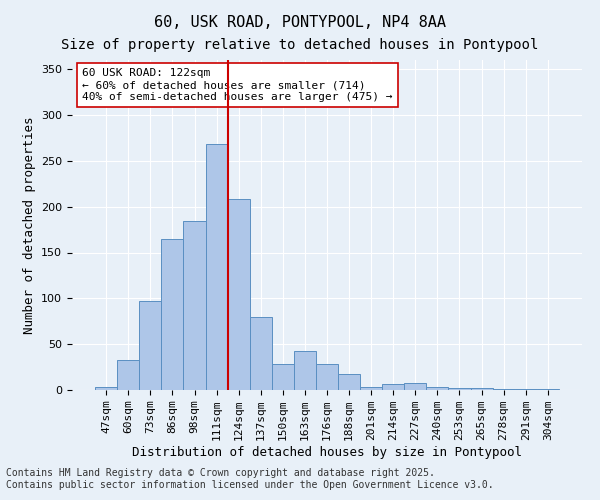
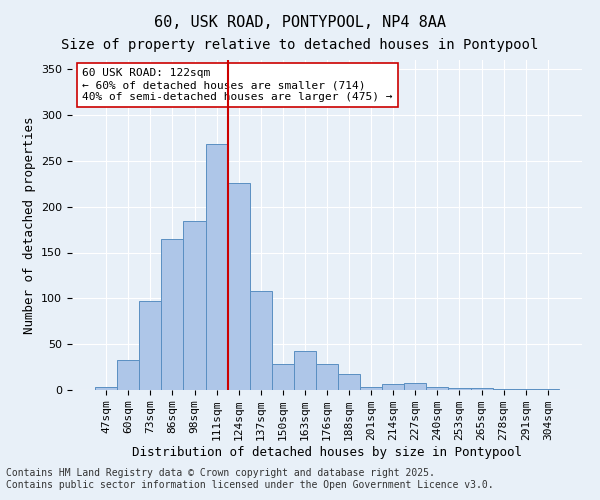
124sqm: 208 -> 226
137sqm: 80 -> 108
